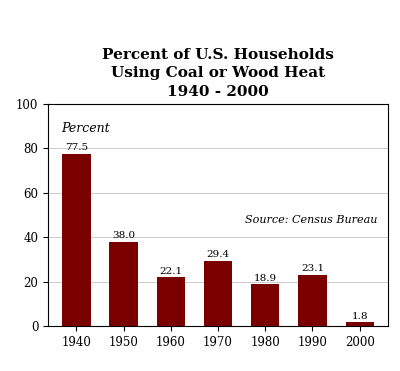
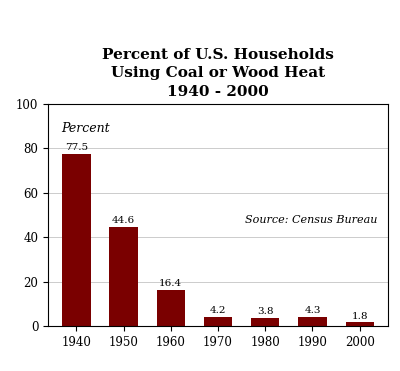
1950: 38.0 -> 44.6
1960: 22.1 -> 16.4
1970: 29.4 -> 4.2
1980: 18.9 -> 3.8
1990: 23.1 -> 4.3
